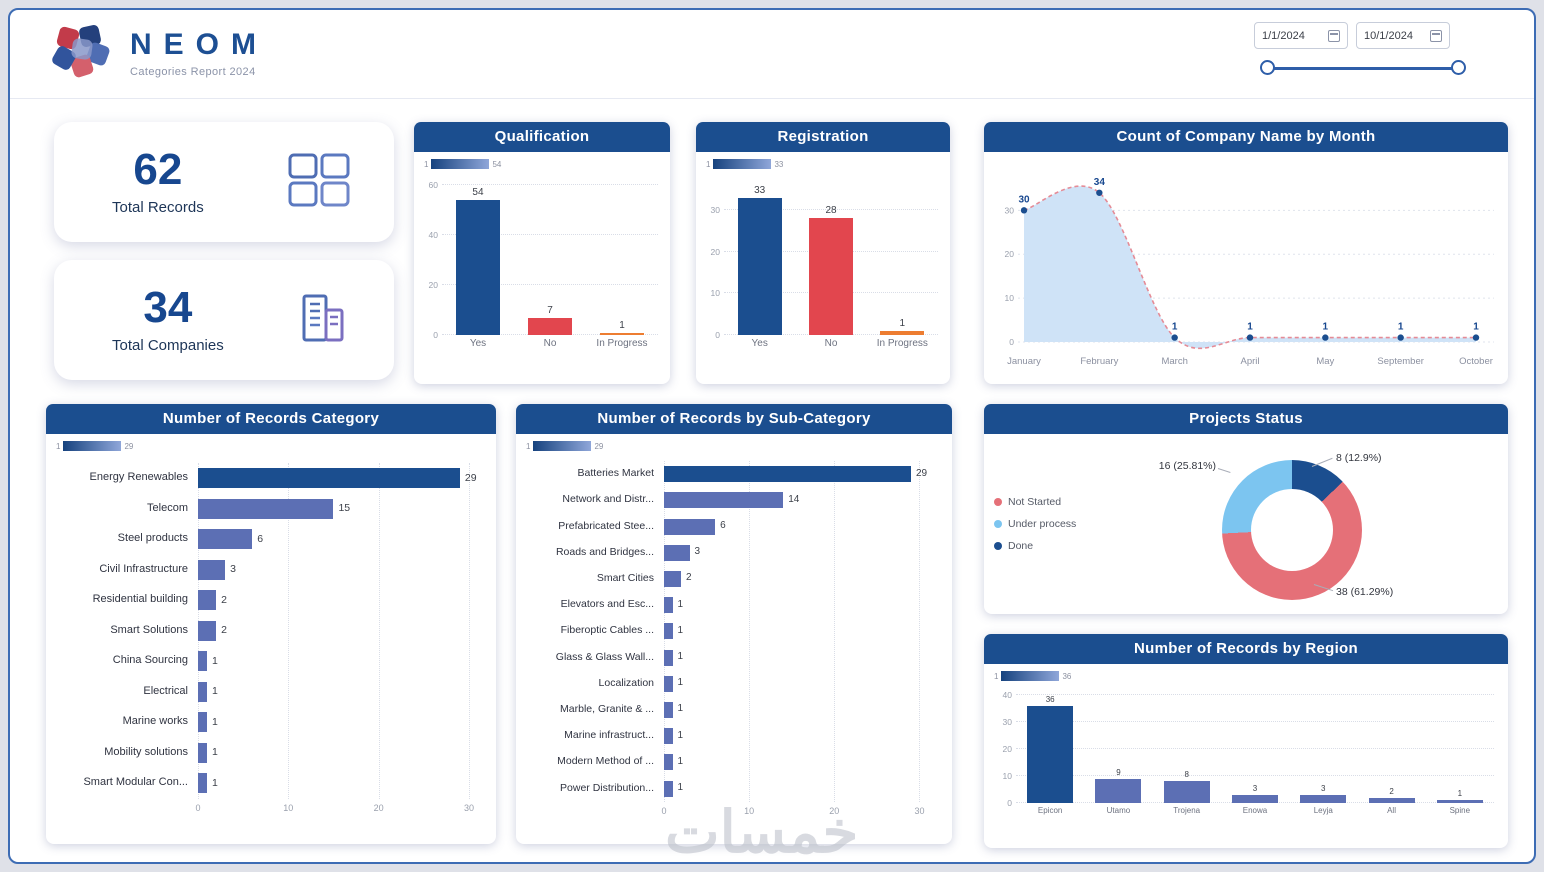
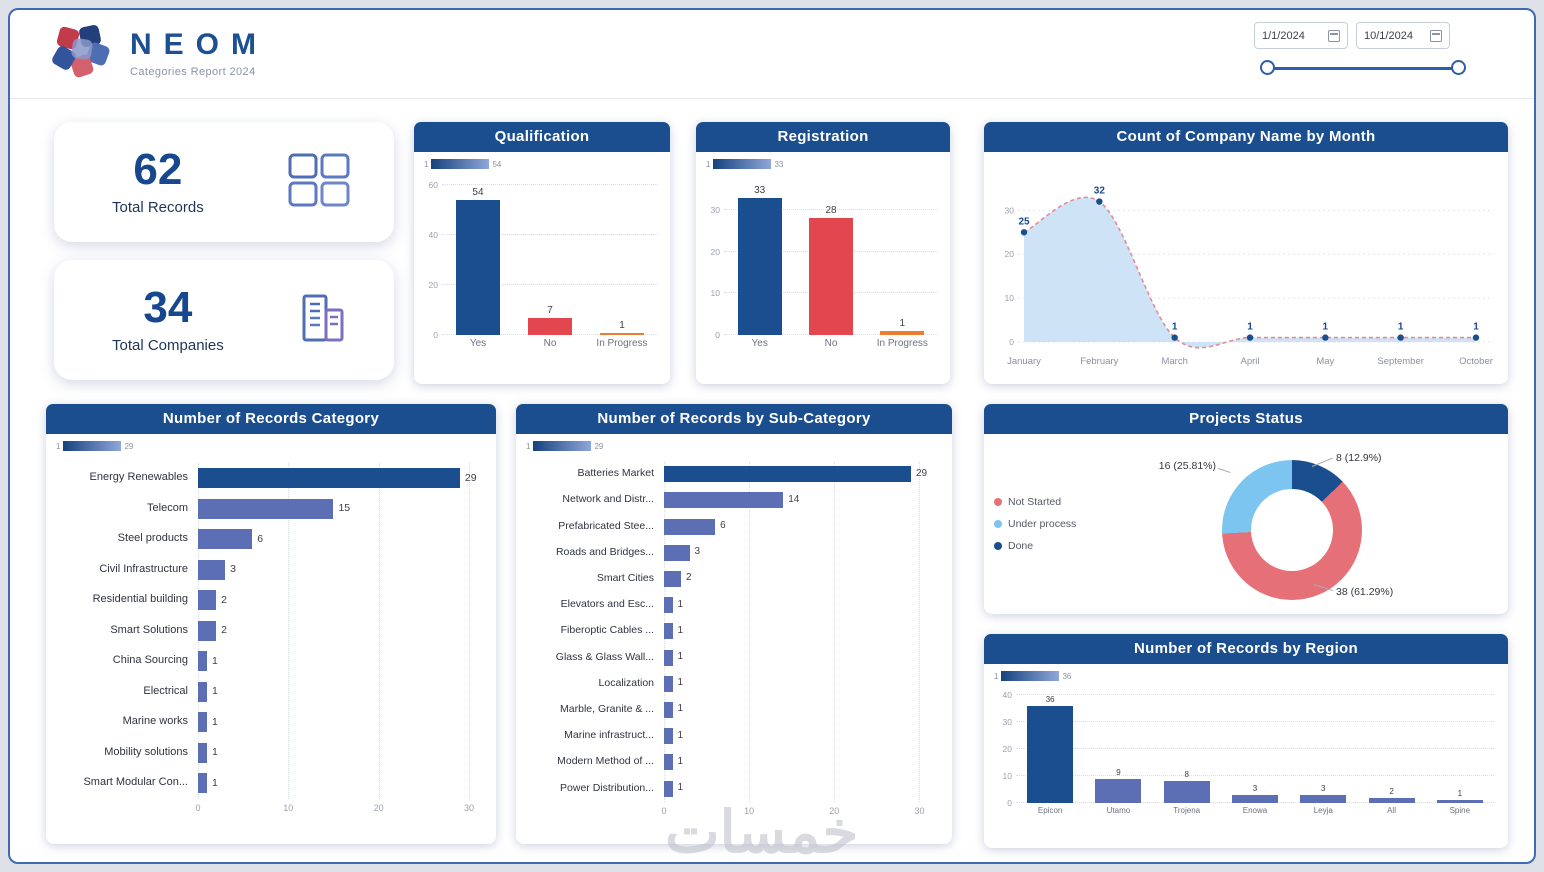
Count of Company Name by Month/January: 30 -> 25
Count of Company Name by Month/February: 34 -> 32
